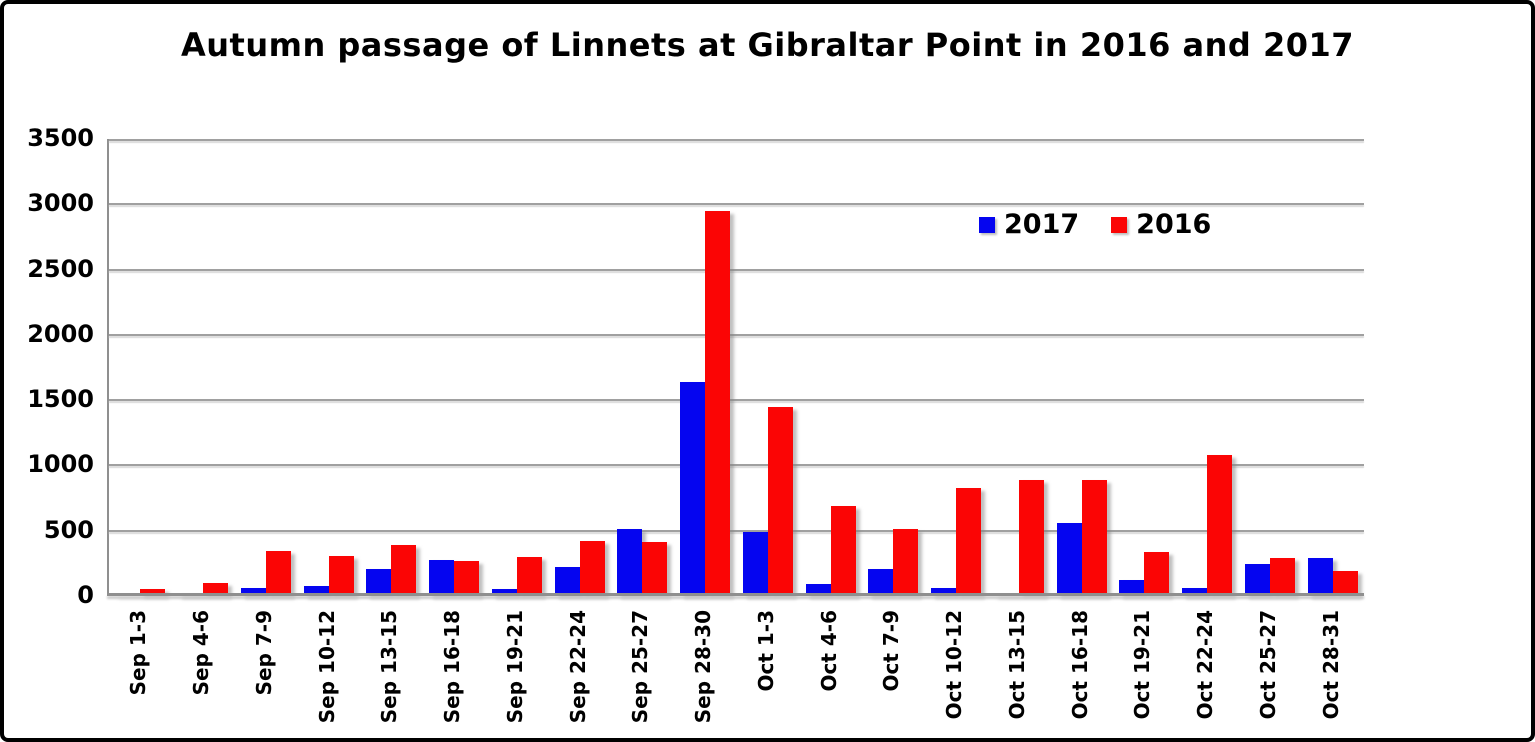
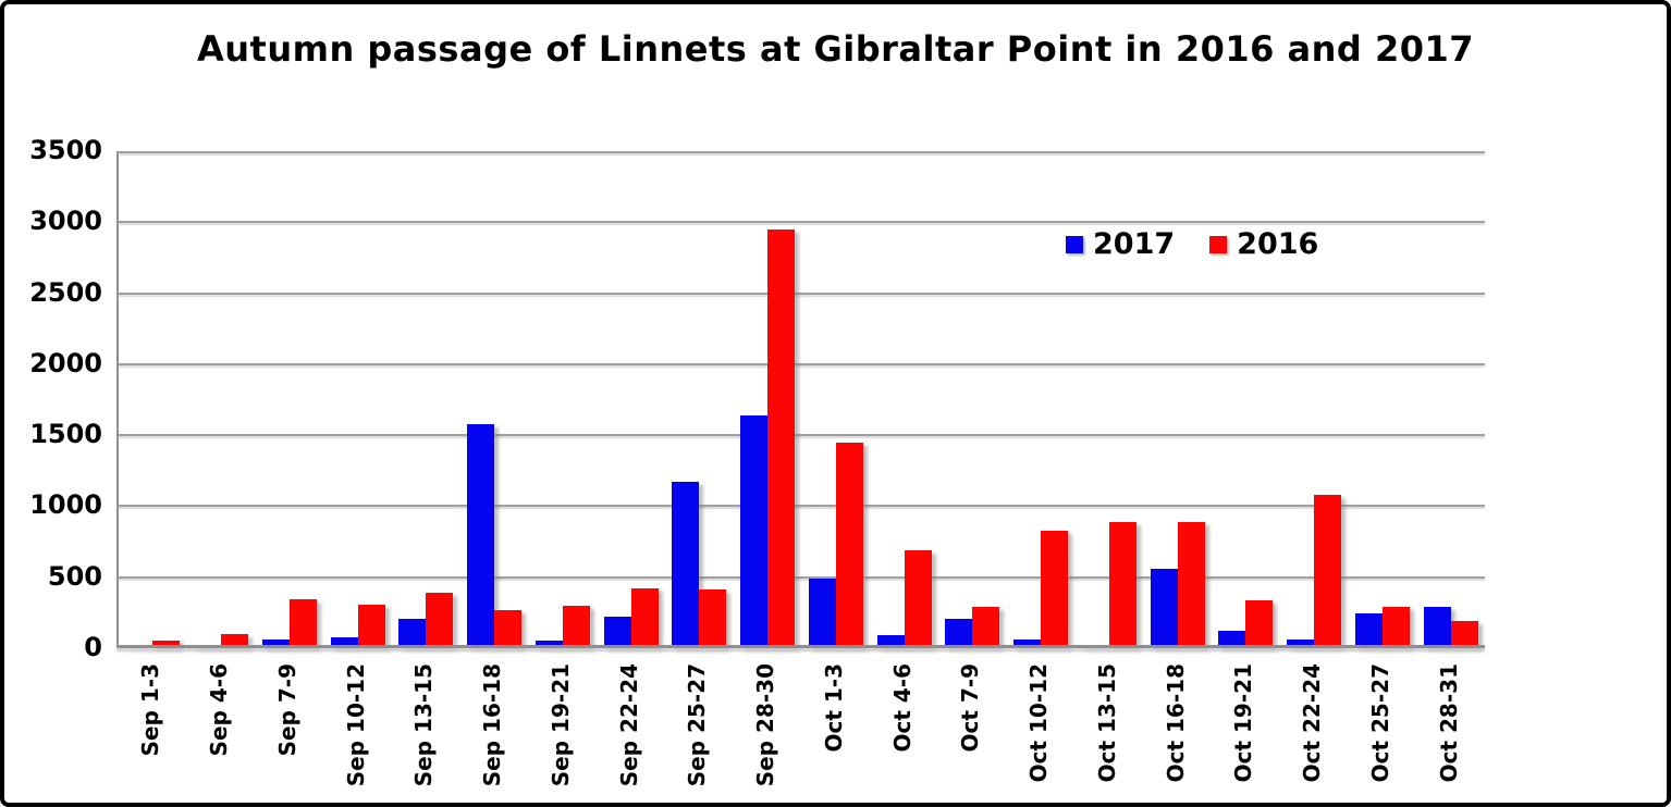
2017/Sep 16-18: 280 -> 1580
2017/Sep 25-27: 520 -> 1170
2016/Oct 7-9: 520 -> 290
